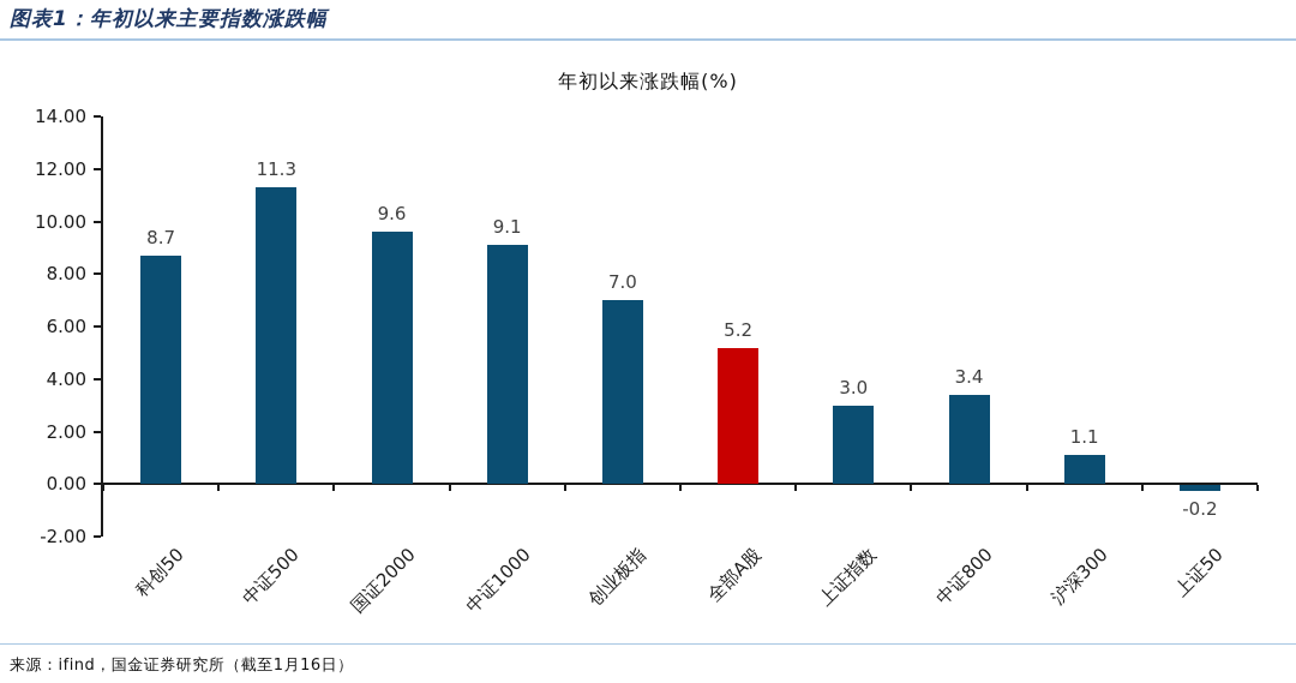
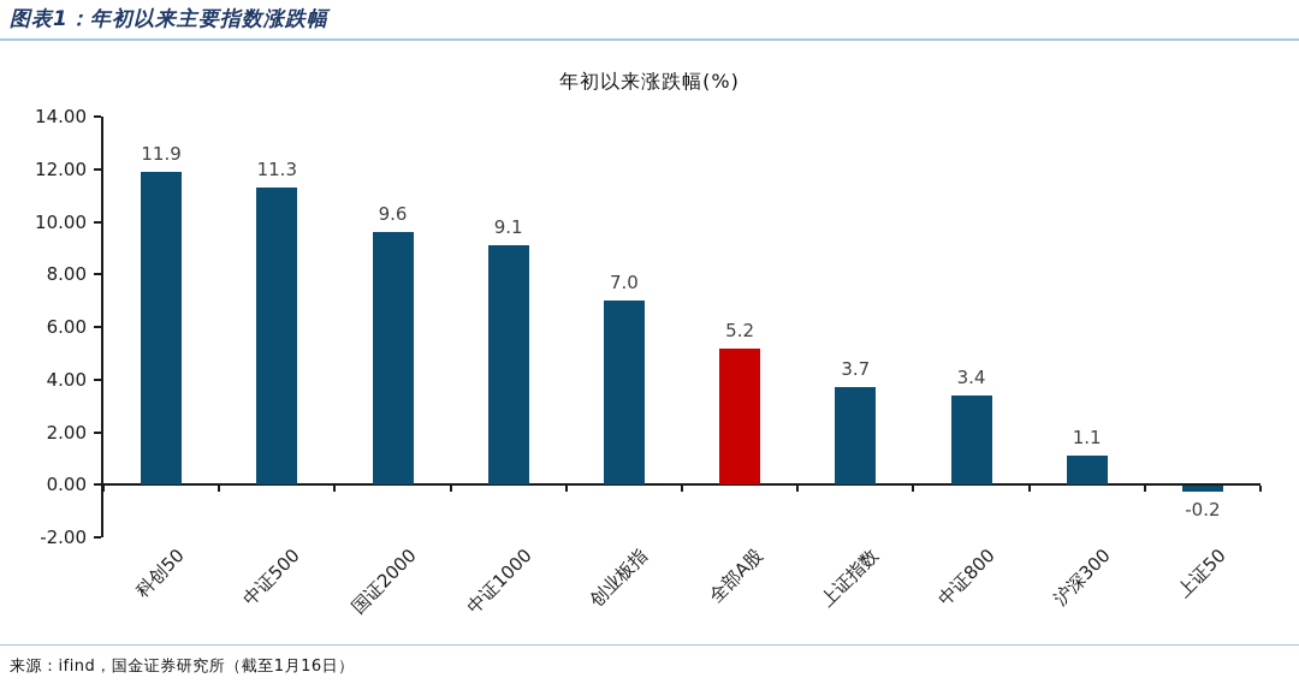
科创50: 8.7 -> 11.9
上证指数: 3.0 -> 3.7
